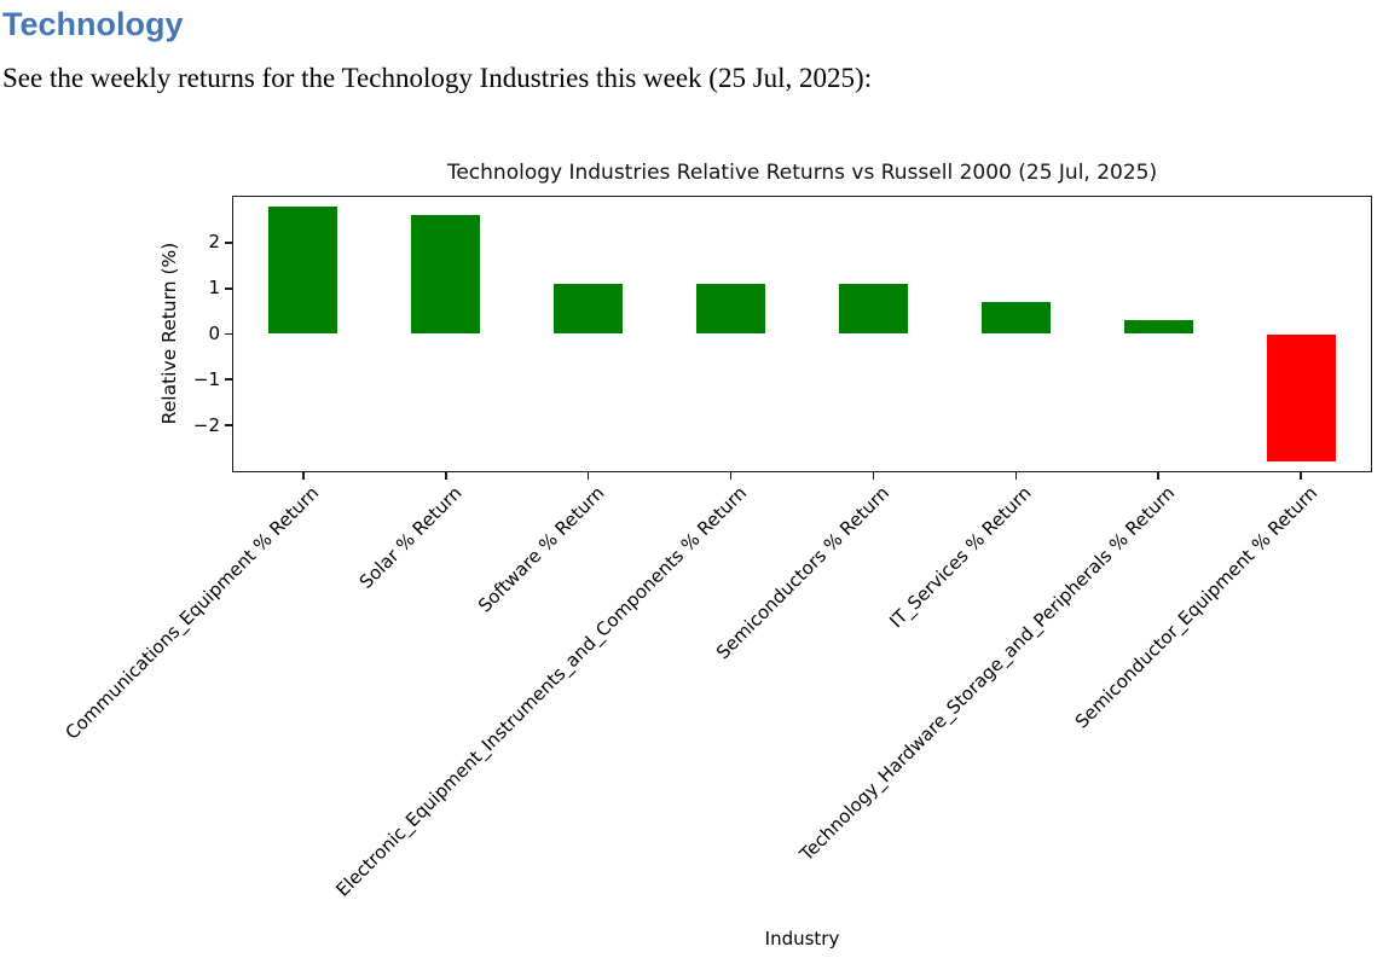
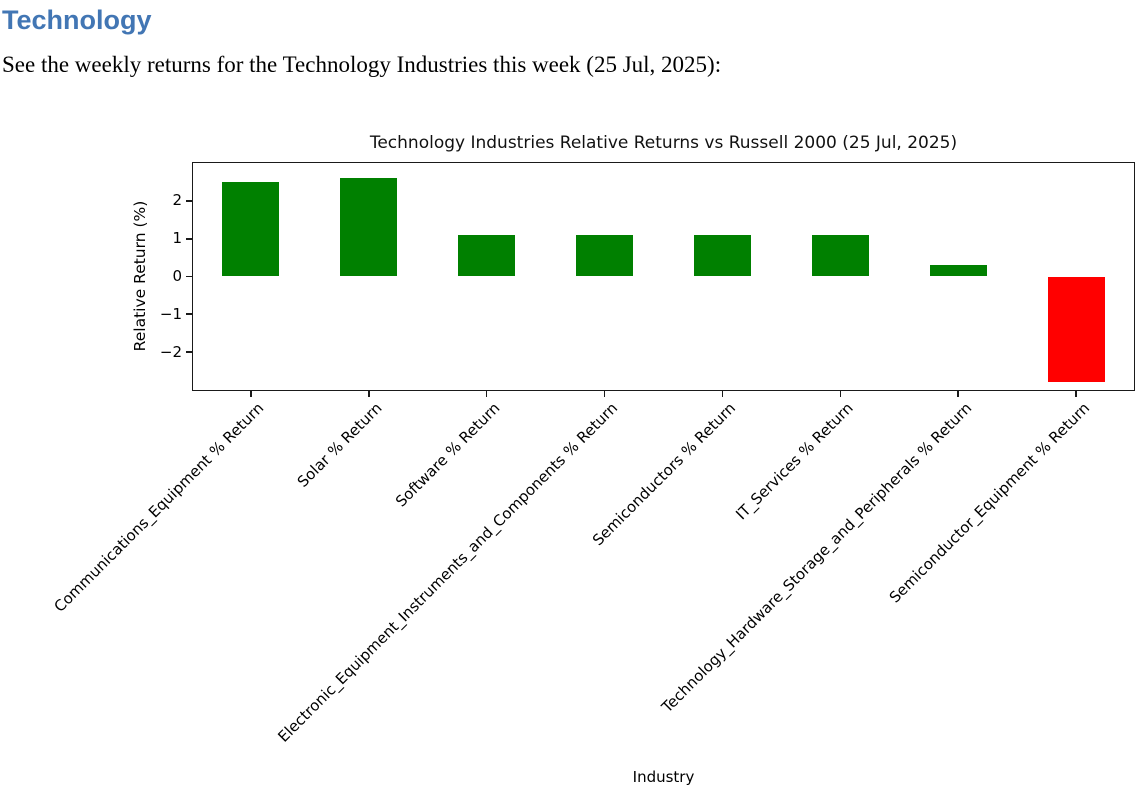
Communications_Equipment % Return: 2.8 -> 2.5
IT_Services % Return: 0.7 -> 1.1
